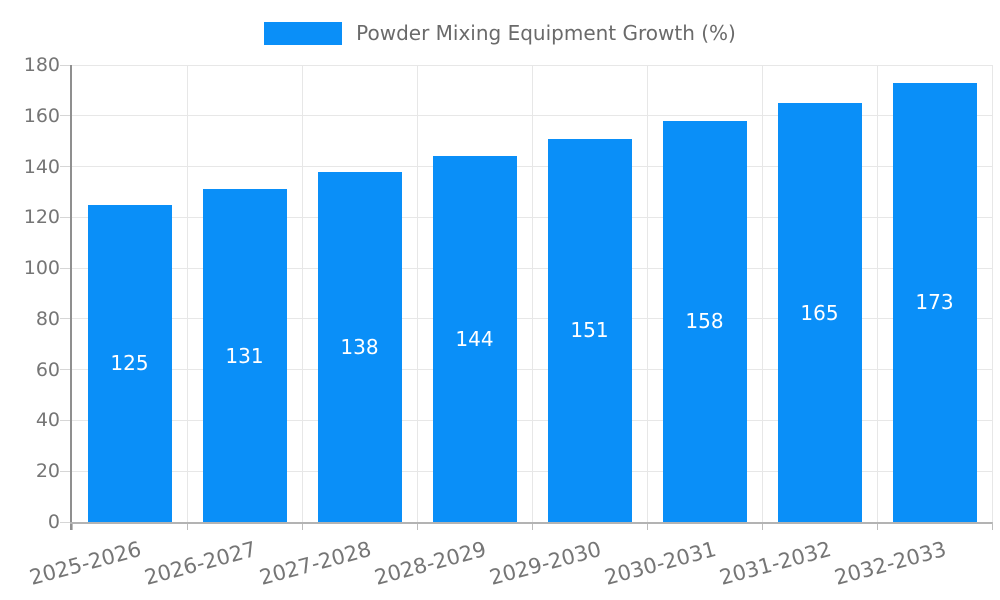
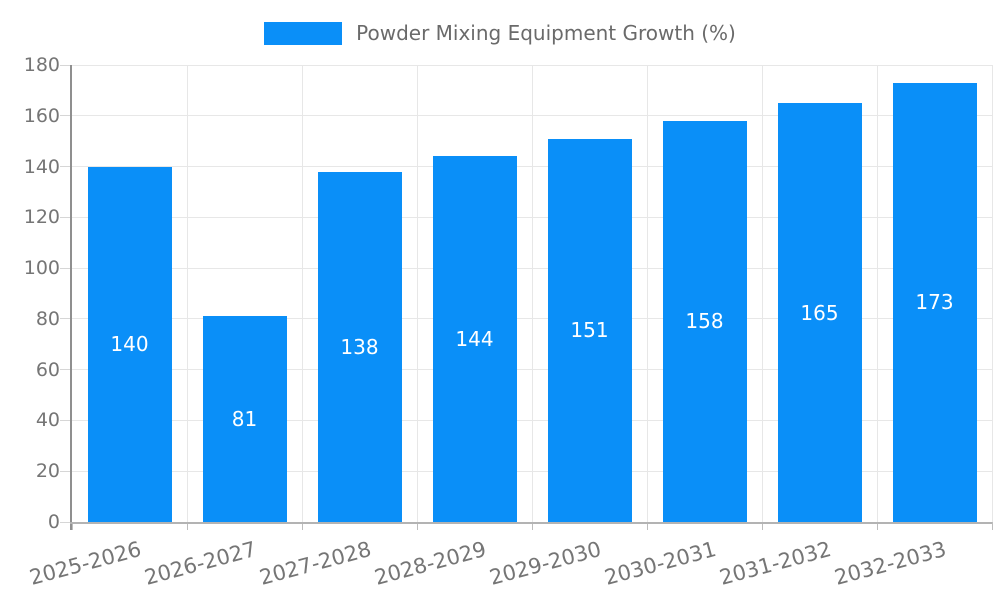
2025-2026: 125 -> 140
2026-2027: 131 -> 81
